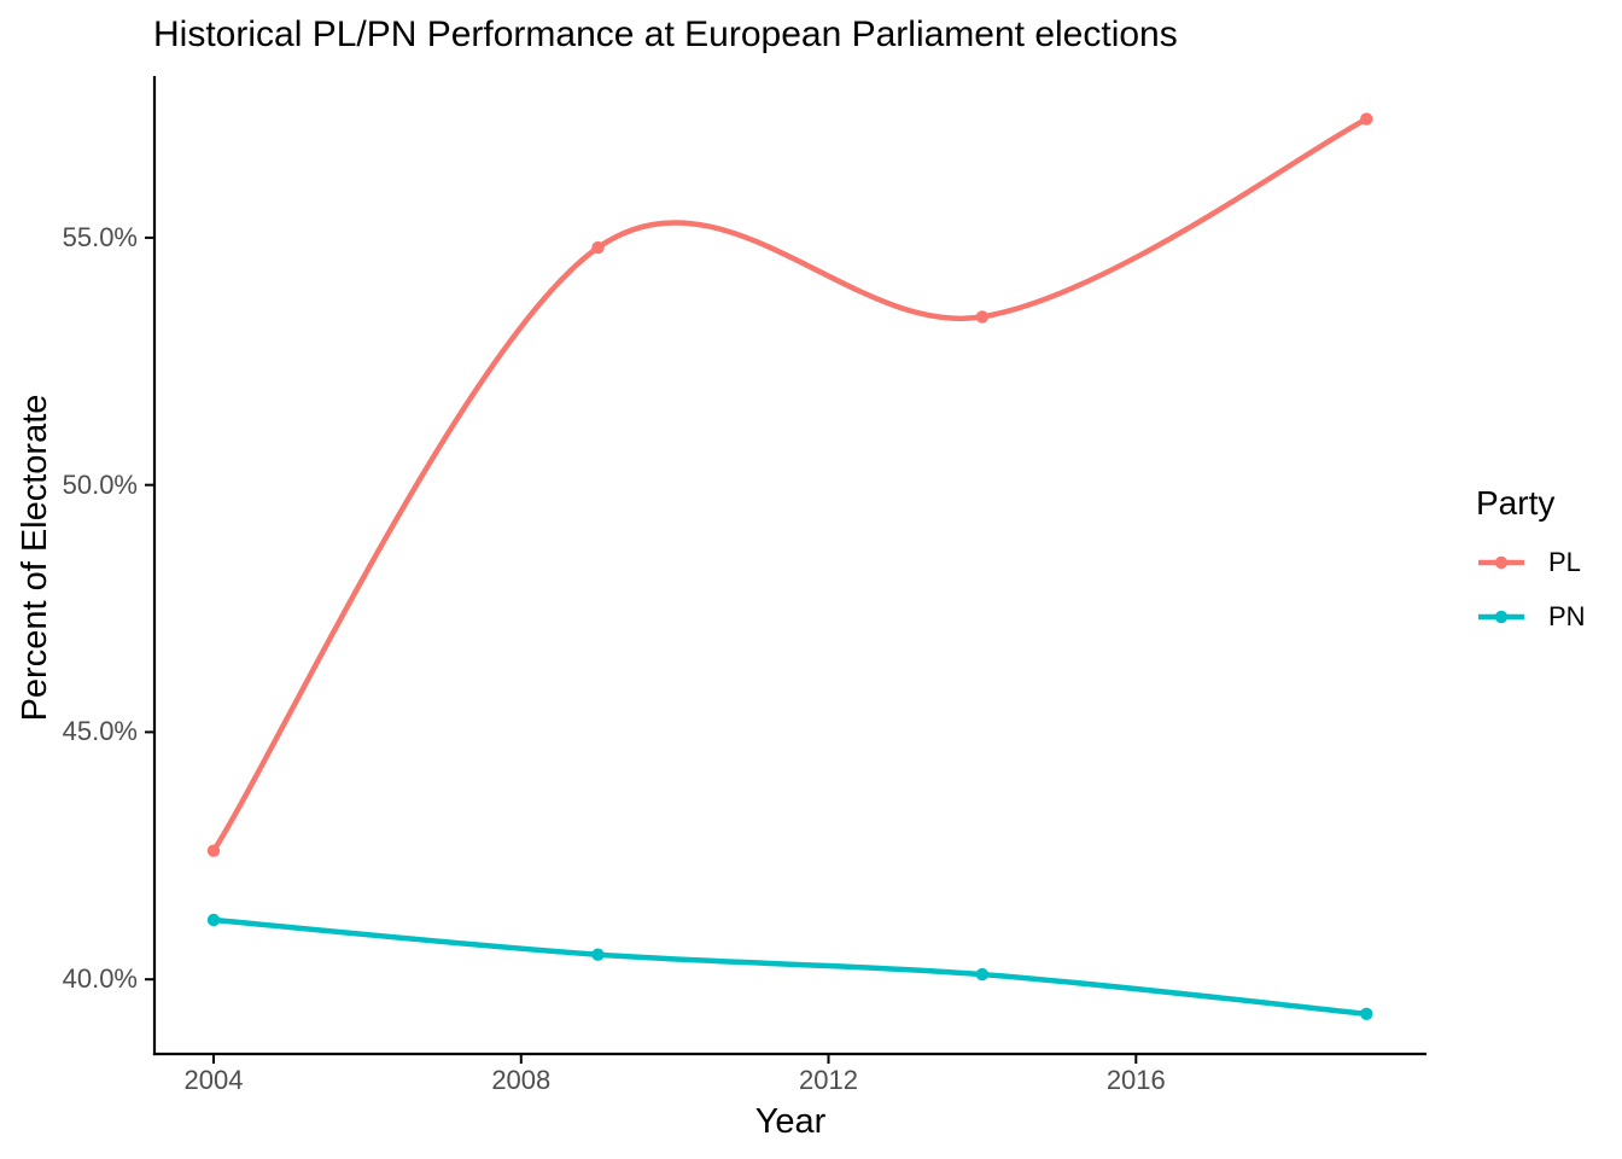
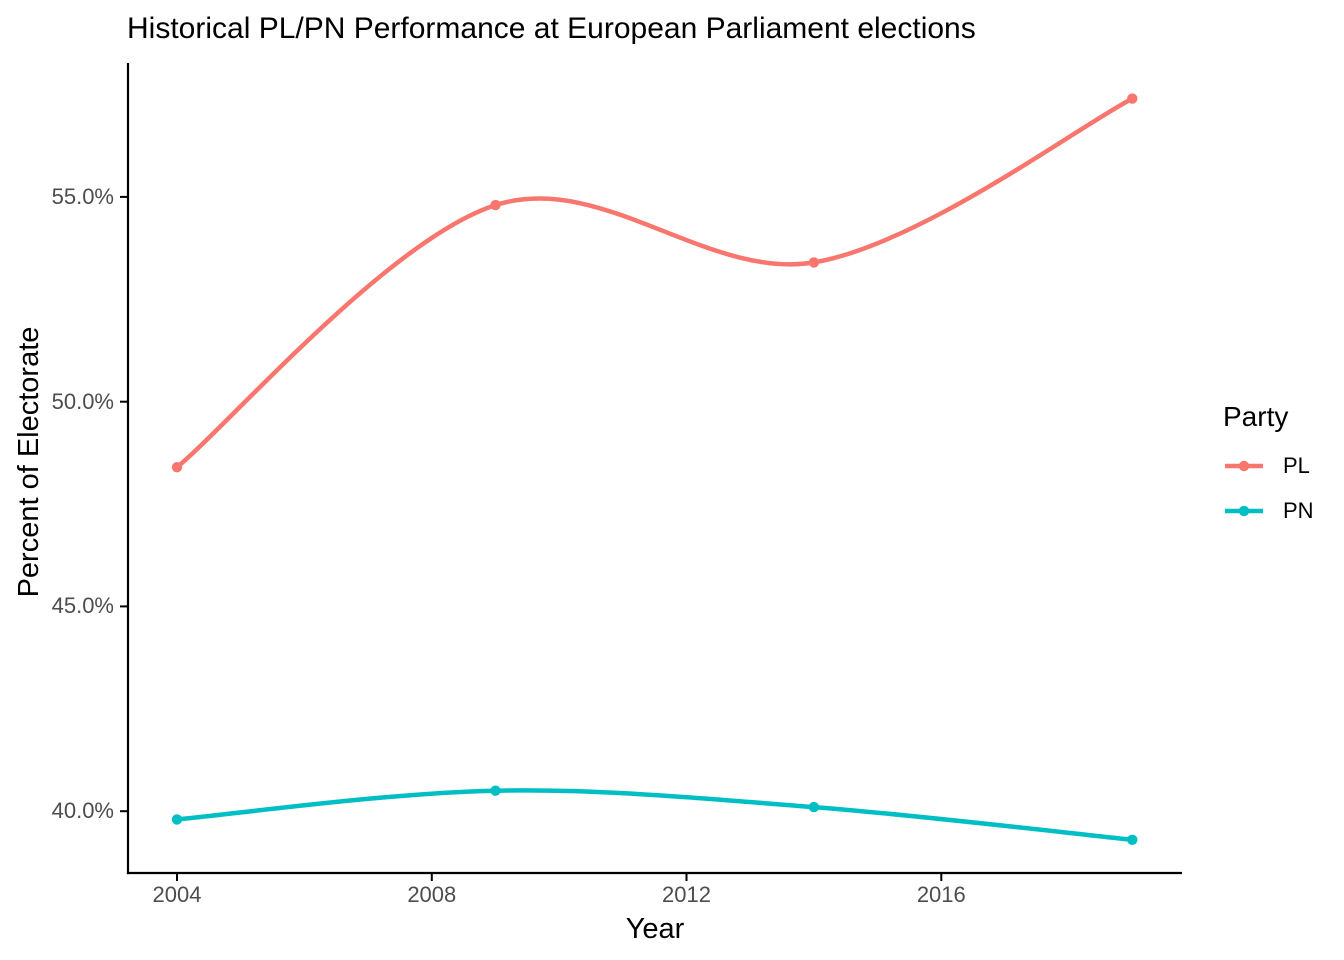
PL/2004: 42.6% -> 48.4%
PN/2004: 41.2% -> 39.8%
